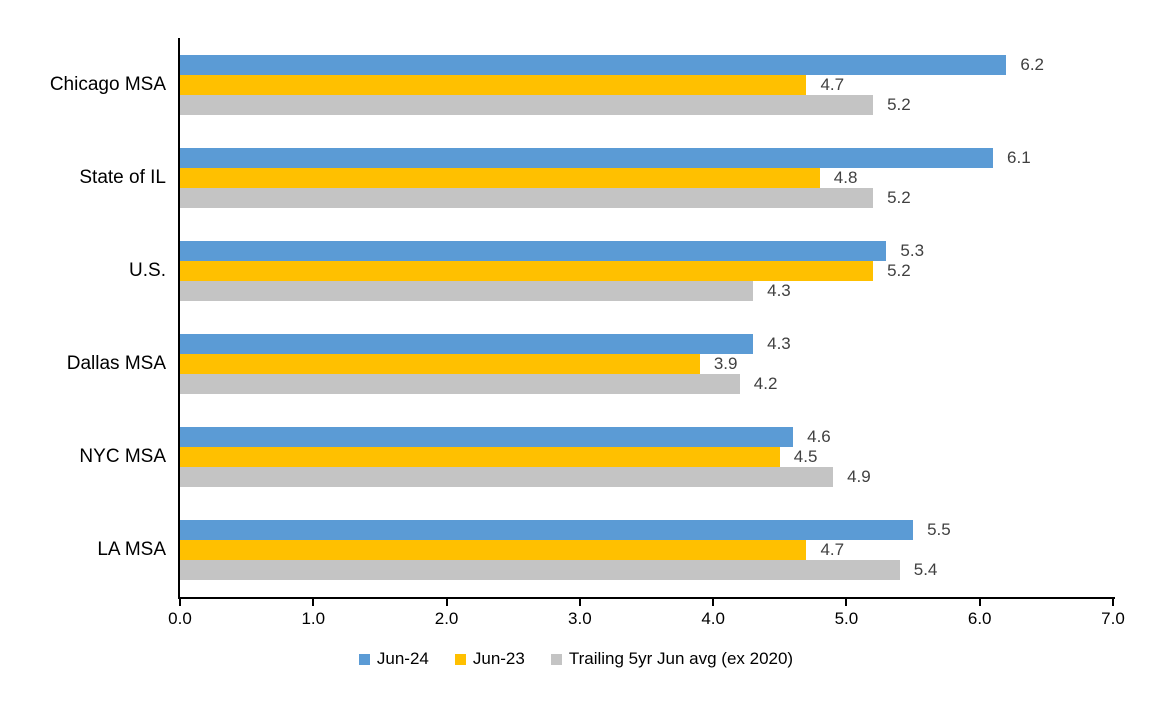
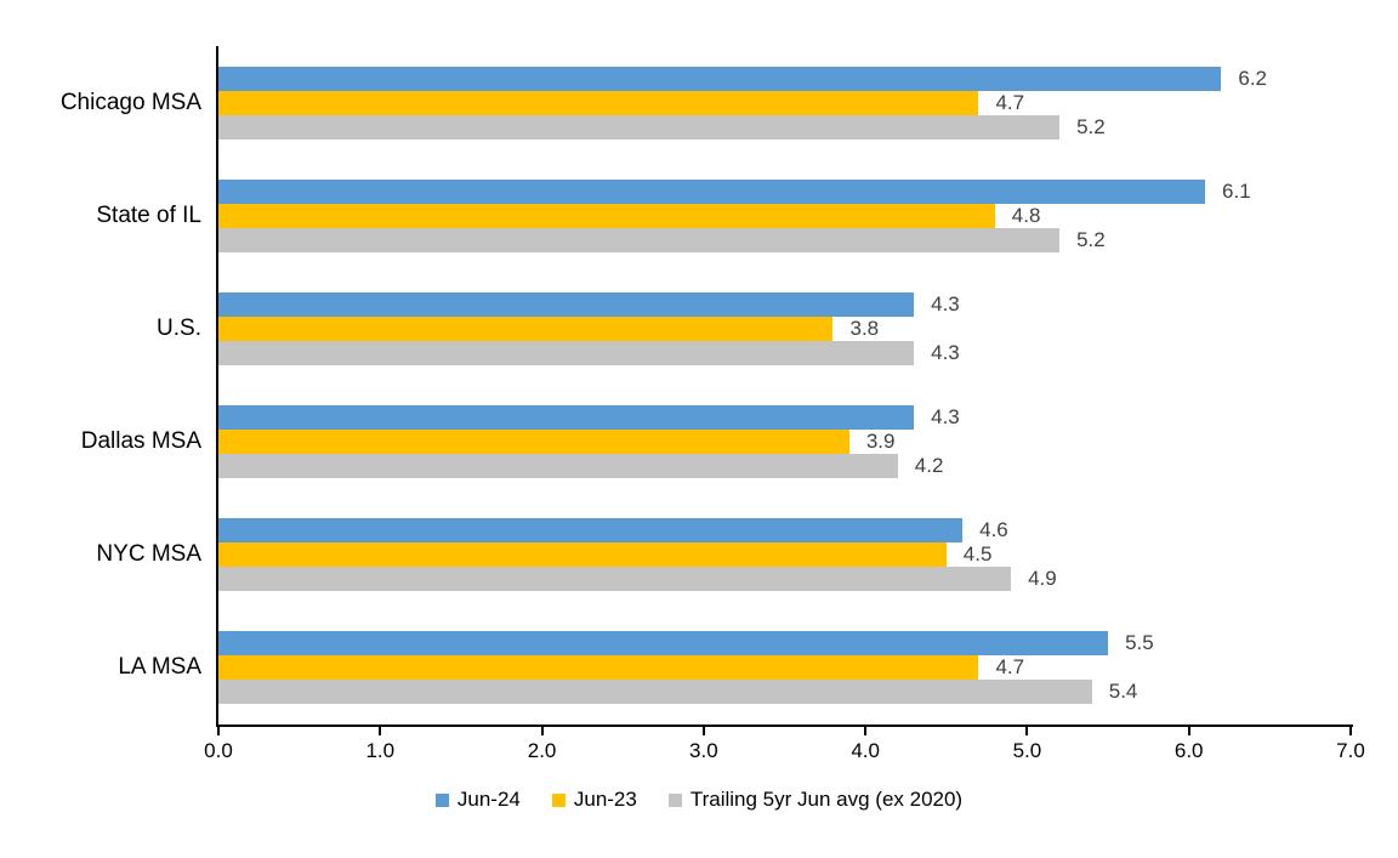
Jun-24/U.S.: 5.3 -> 4.3
Jun-23/U.S.: 5.2 -> 3.8
